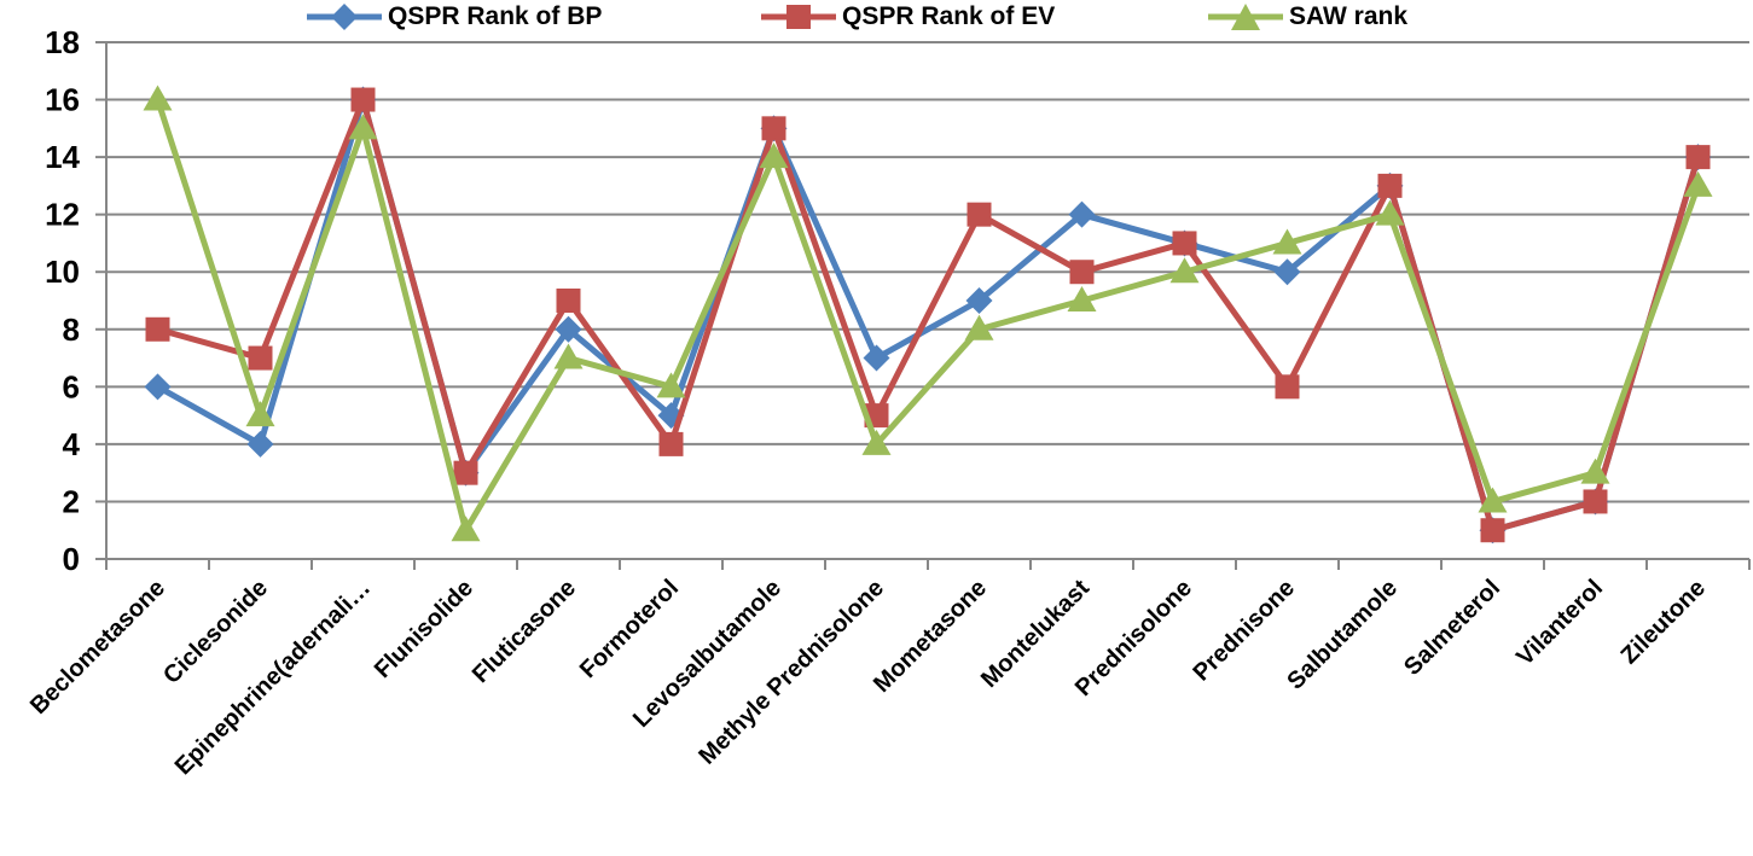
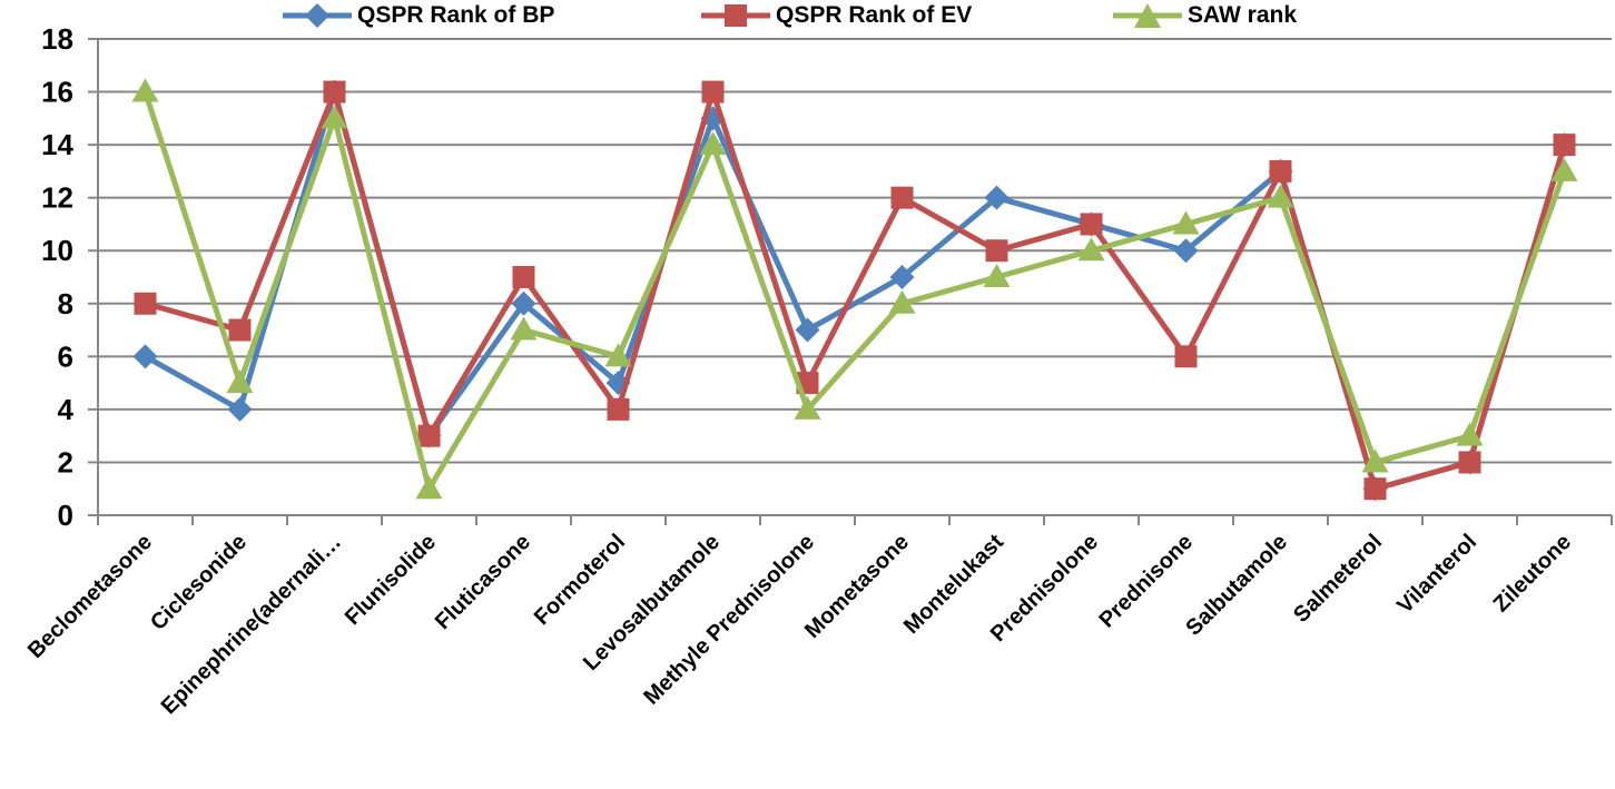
QSPR Rank of EV/Levosalbutamole: 15 -> 16
